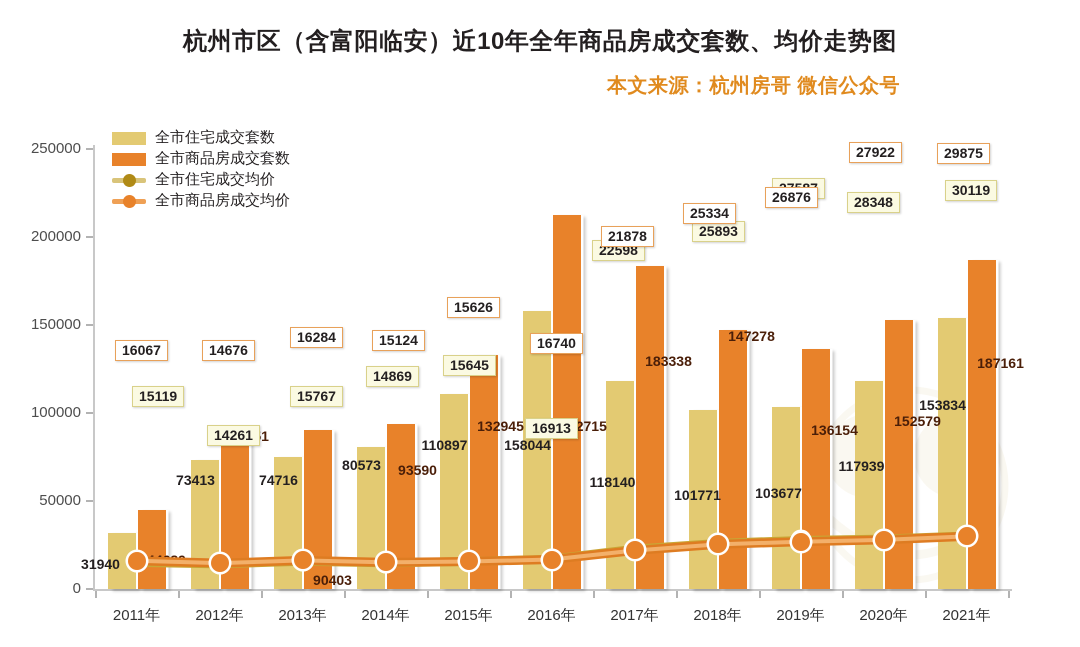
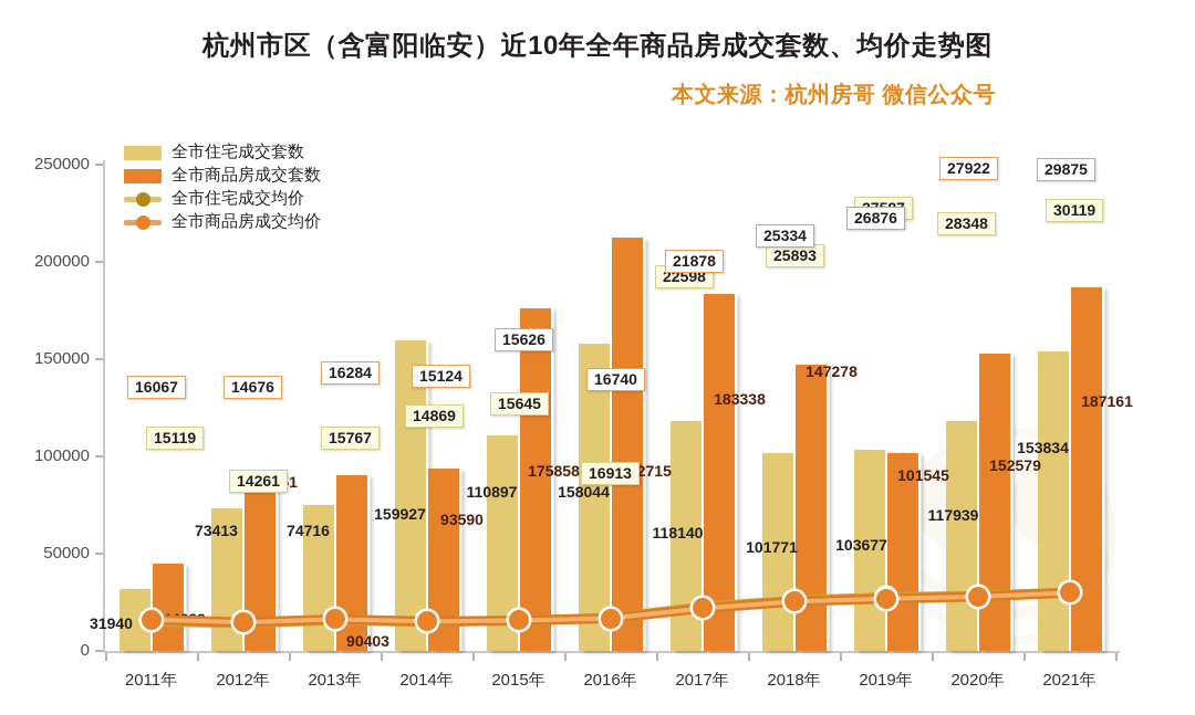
全市住宅成交套数/2014年: 80573 -> 159927
全市商品房成交套数/2015年: 132945 -> 175858
全市商品房成交套数/2019年: 136154 -> 101545
